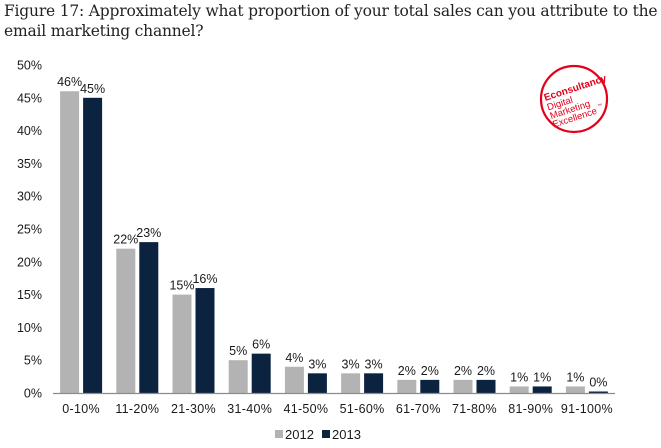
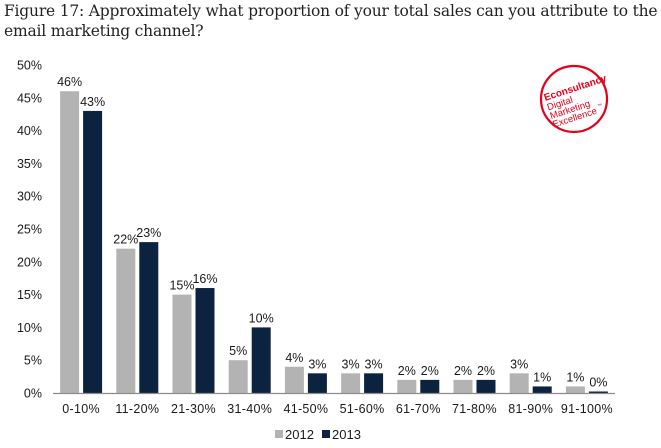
2013/0-10%: 45% -> 43%
2013/31-40%: 6% -> 10%
2012/81-90%: 1% -> 3%
